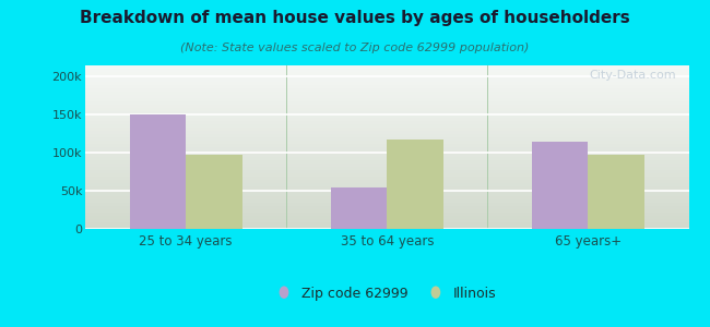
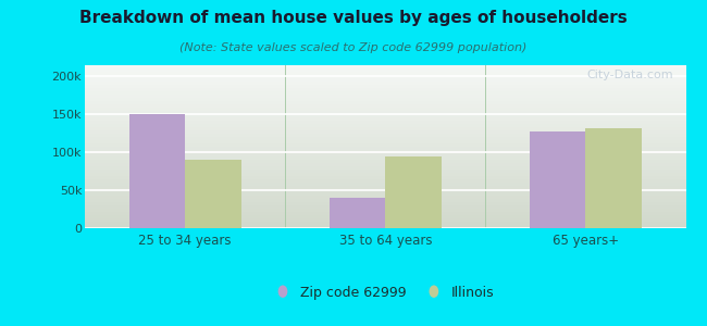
Illinois/25 to 34 years: 98k -> 90k
Zip code 62999/35 to 64 years: 54k -> 40k
Illinois/35 to 64 years: 117k -> 94k
Zip code 62999/65 years+: 115k -> 128k
Illinois/65 years+: 98k -> 132k
